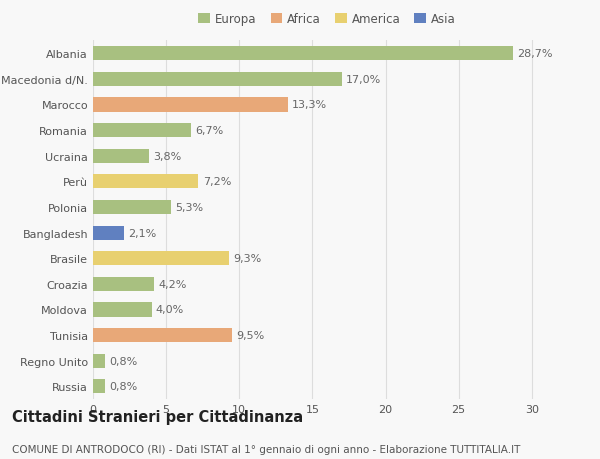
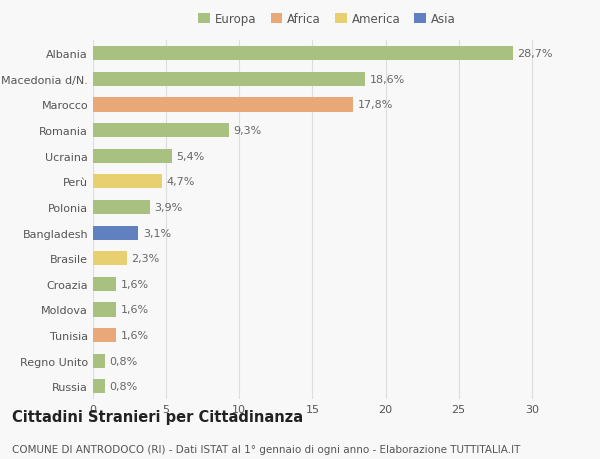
Macedonia d/N.: 17,0% -> 18,6%
Marocco: 13,3% -> 17,8%
Romania: 6,7% -> 9,3%
Ucraina: 3,8% -> 5,4%
Perù: 7,2% -> 4,7%
Polonia: 5,3% -> 3,9%
Bangladesh: 2,1% -> 3,1%
Brasile: 9,3% -> 2,3%
Croazia: 4,2% -> 1,6%
Moldova: 4,0% -> 1,6%
Tunisia: 9,5% -> 1,6%
